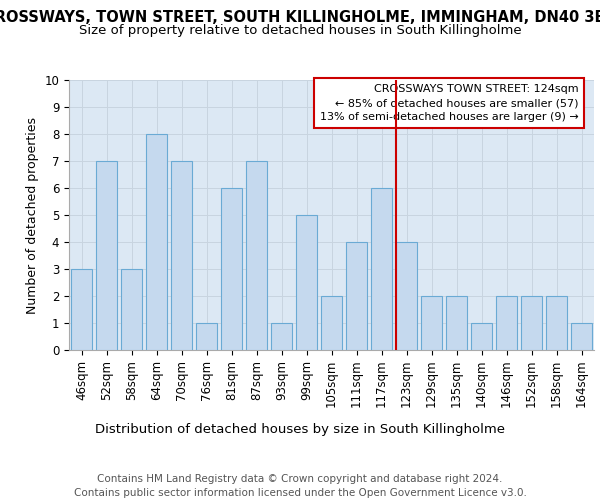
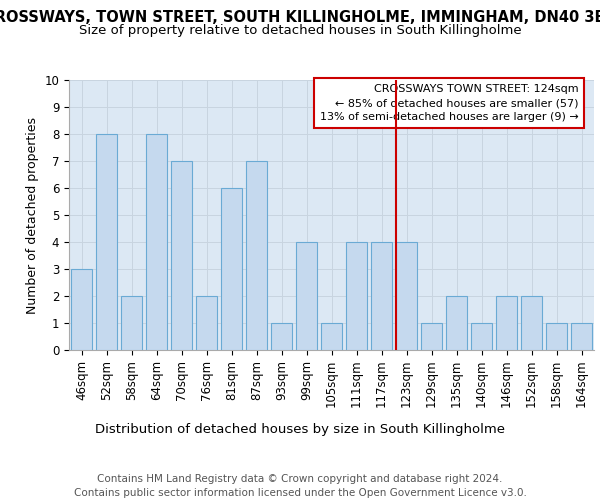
52sqm: 7 -> 8
58sqm: 3 -> 2
76sqm: 1 -> 2
99sqm: 5 -> 4
105sqm: 2 -> 1
117sqm: 6 -> 4
129sqm: 2 -> 1
158sqm: 2 -> 1
